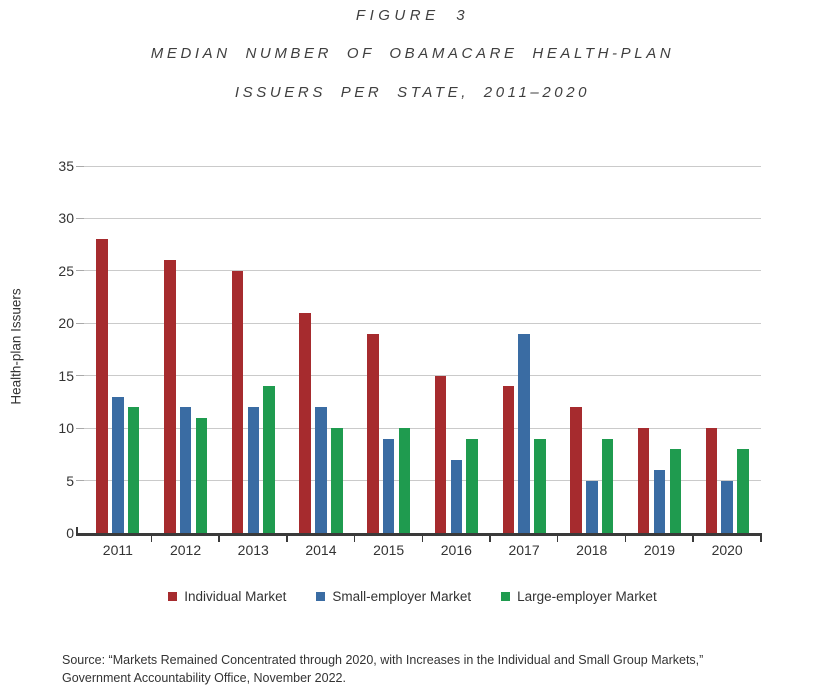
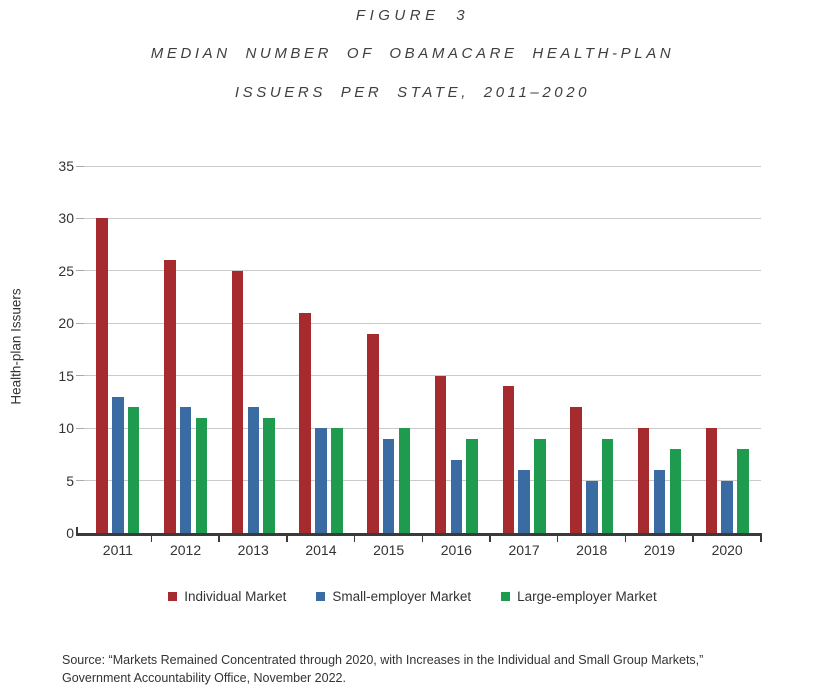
Individual Market/2011: 28 -> 30
Large-employer Market/2013: 14 -> 11
Small-employer Market/2014: 12 -> 10
Small-employer Market/2017: 19 -> 6
